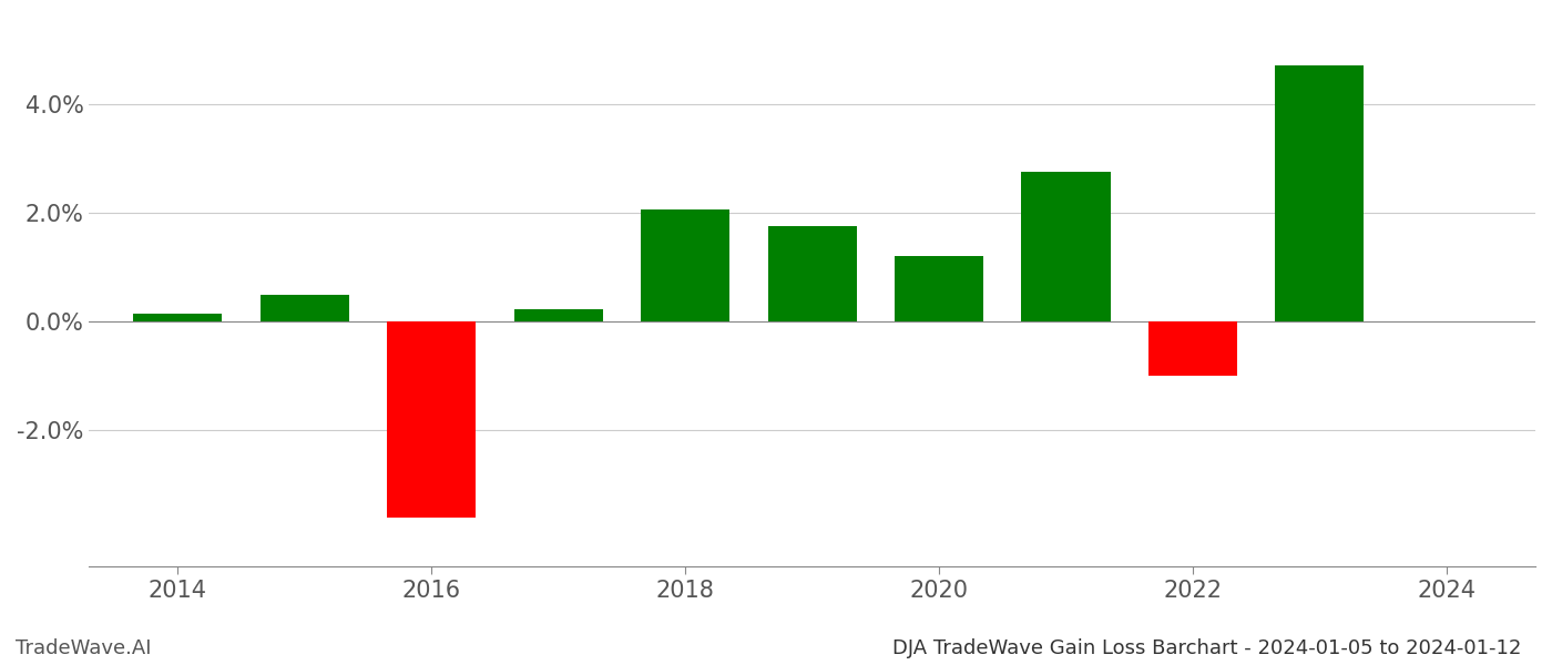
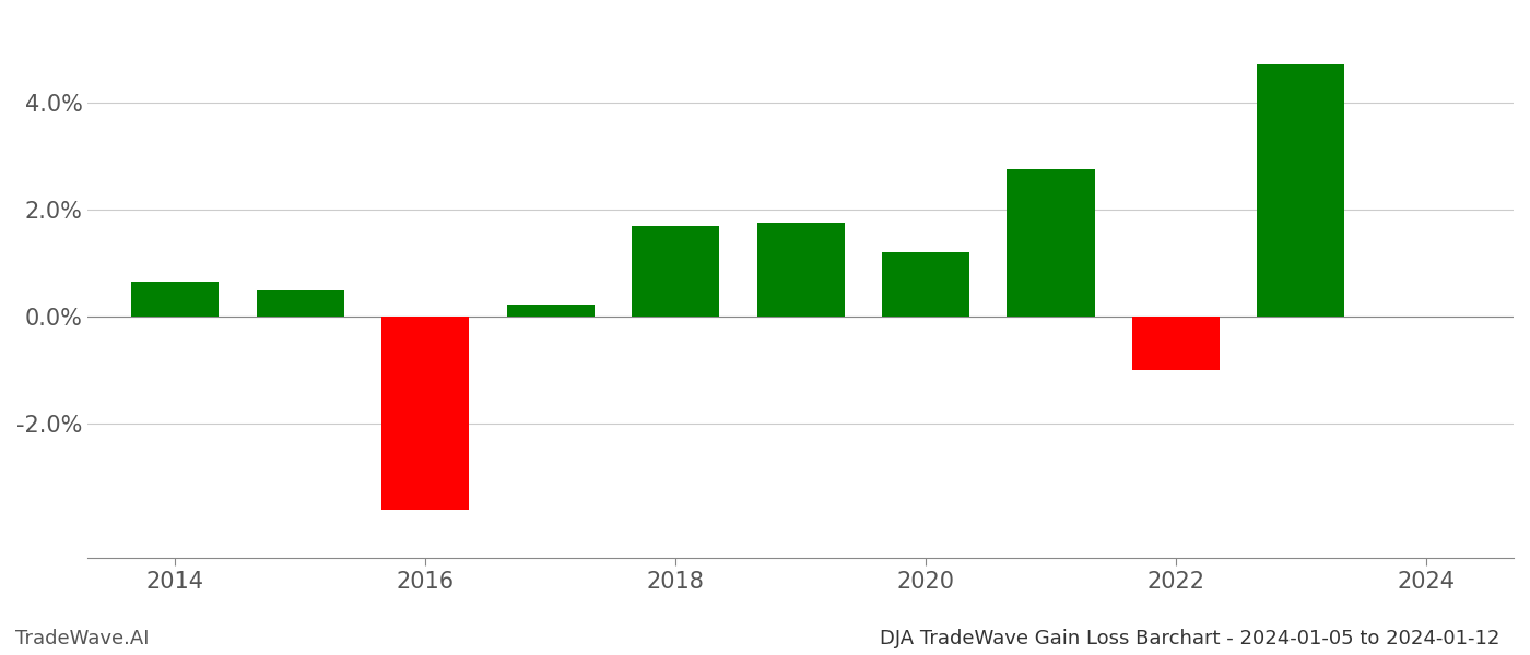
2014: 0.15% -> 0.65%
2018: 2.05% -> 1.70%
